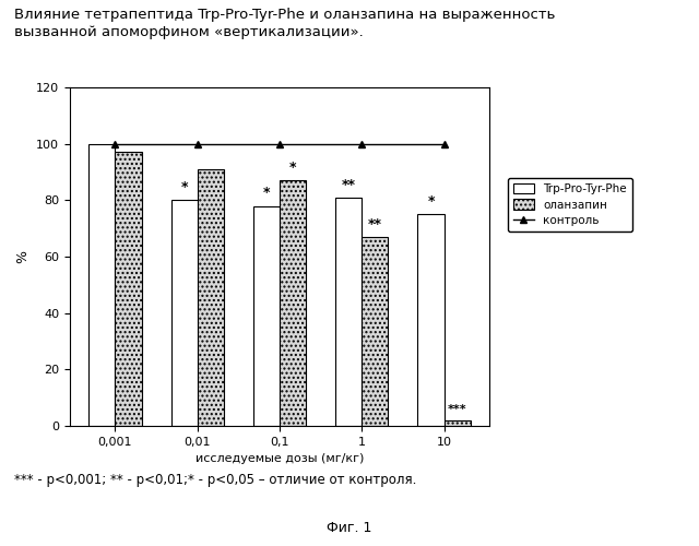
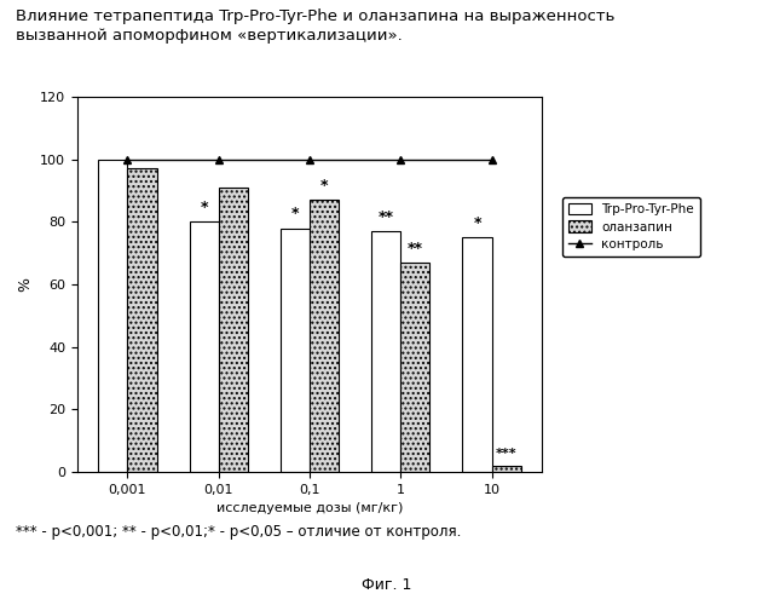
Trp-Pro-Tyr-Phe/1: 81 -> 77
